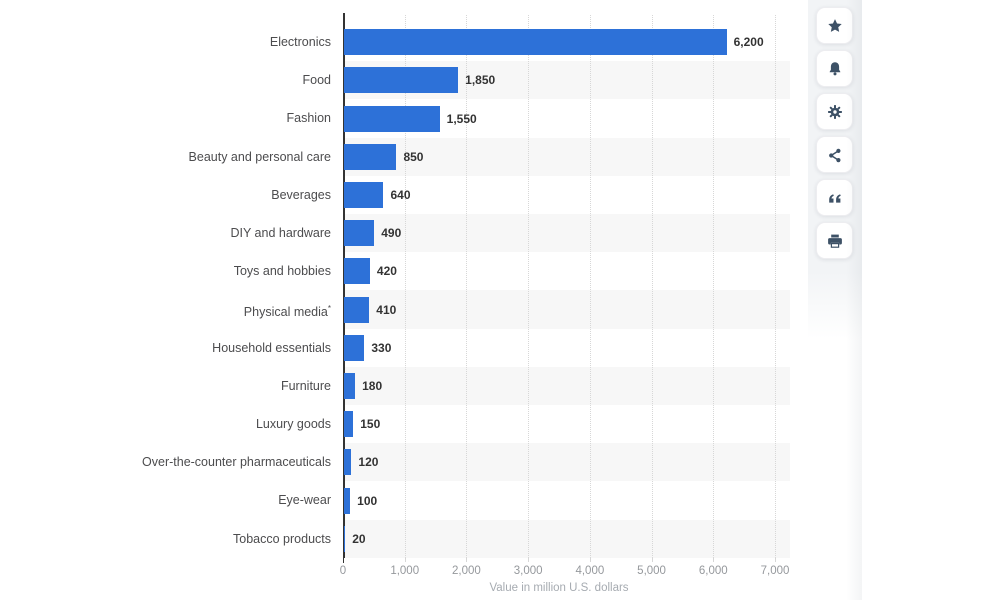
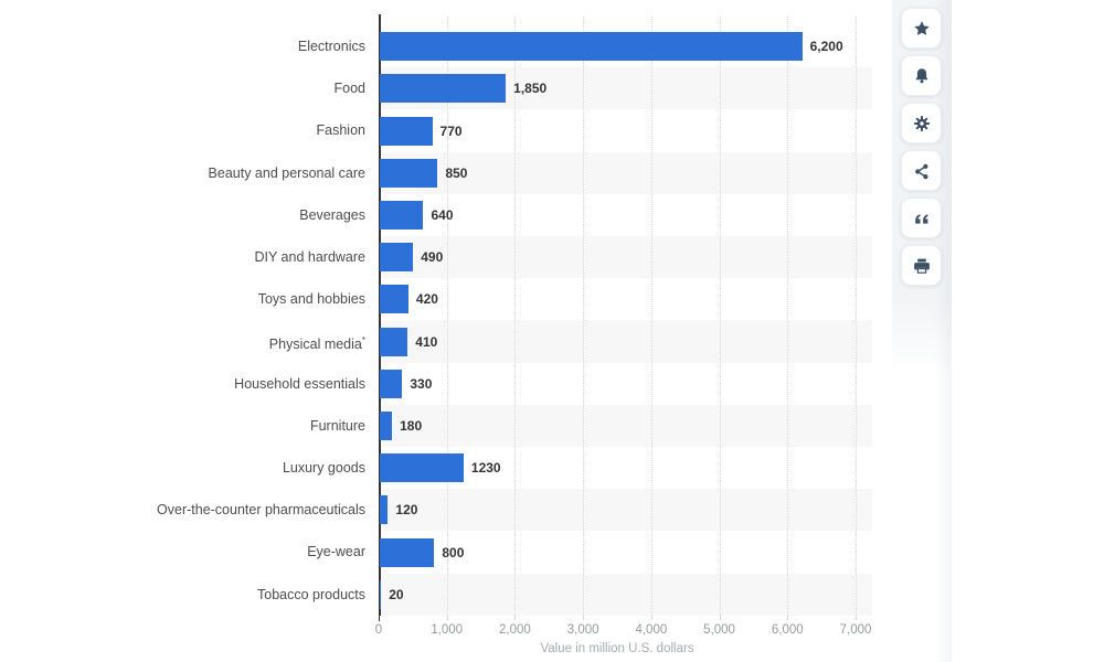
Fashion: 1,550 -> 770
Luxury goods: 150 -> 1230
Eye-wear: 100 -> 800
